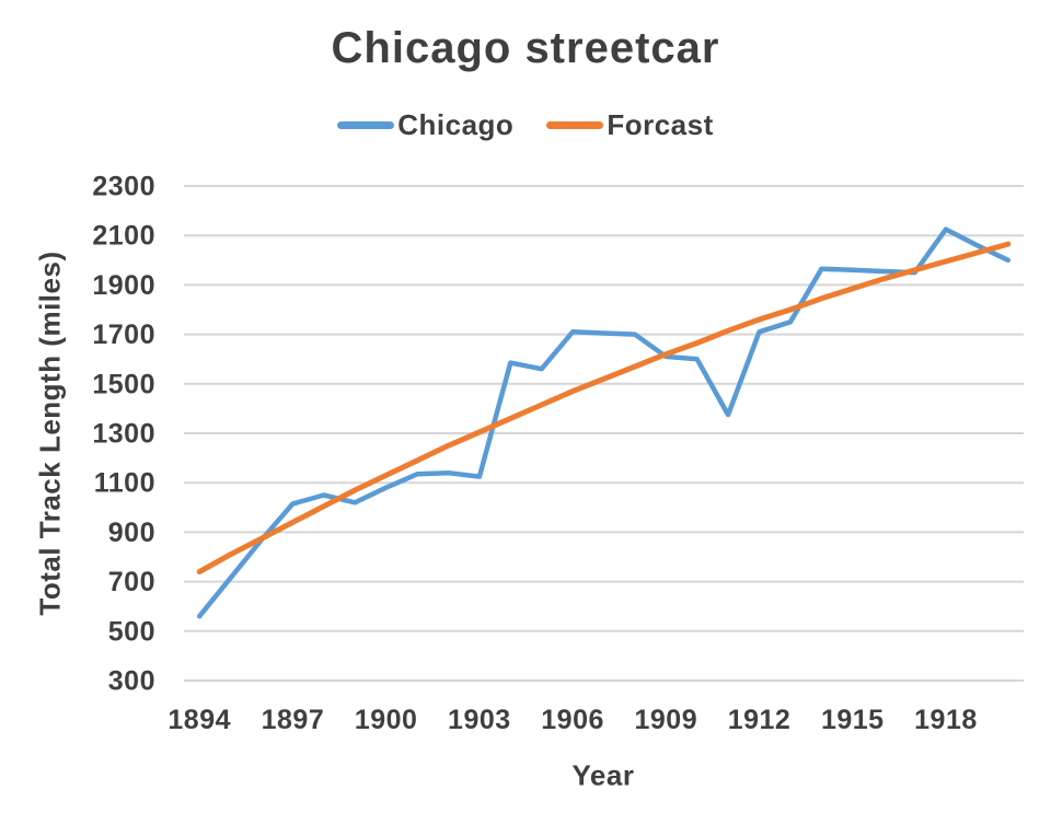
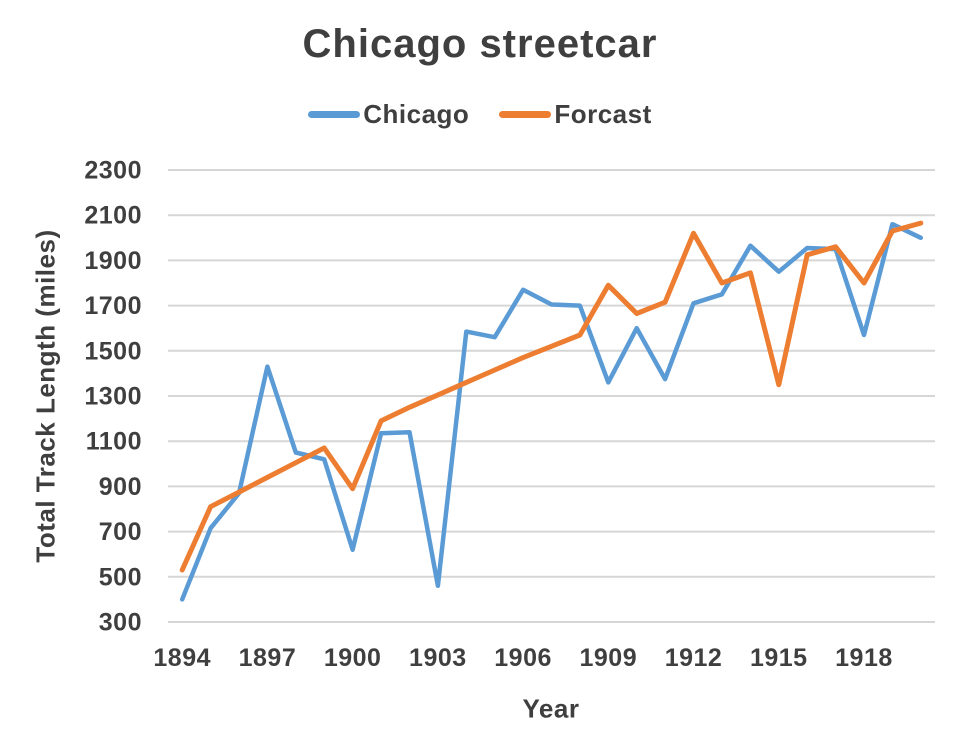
Chicago/1894: 560 -> 400
Forcast/1894: 740 -> 530
Chicago/1897: 1020 -> 1430
Chicago/1900: 1080 -> 620
Forcast/1900: 1130 -> 890
Chicago/1903: 1120 -> 460
Chicago/1906: 1710 -> 1770
Chicago/1909: 1610 -> 1360
Forcast/1909: 1620 -> 1790
Forcast/1912: 1760 -> 2020
Chicago/1915: 1960 -> 1850
Forcast/1915: 1880 -> 1350
Chicago/1918: 2120 -> 1570
Forcast/1918: 2000 -> 1800
